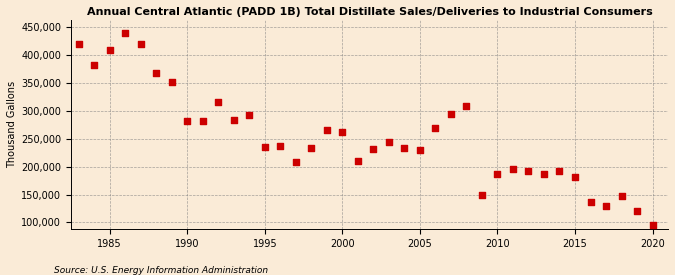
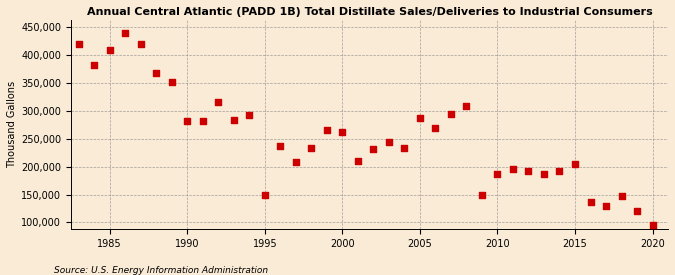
1995: 236,000 -> 150,000
2005: 230,000 -> 288,000
2015: 182,000 -> 204,000
